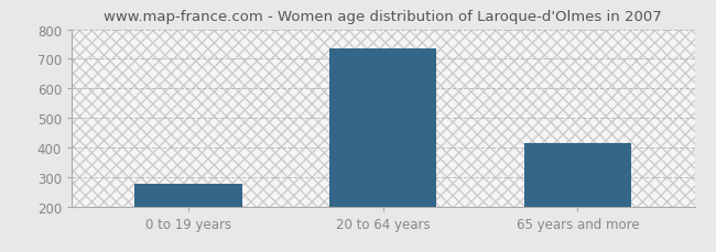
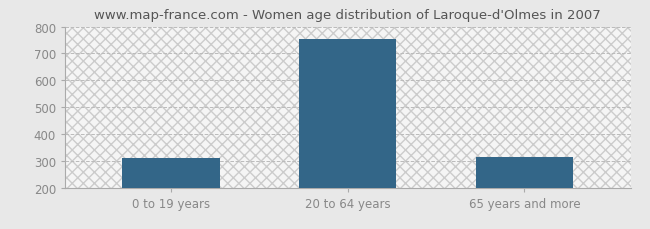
0 to 19 years: 277 -> 310
20 to 64 years: 735 -> 755
65 years and more: 413 -> 315
